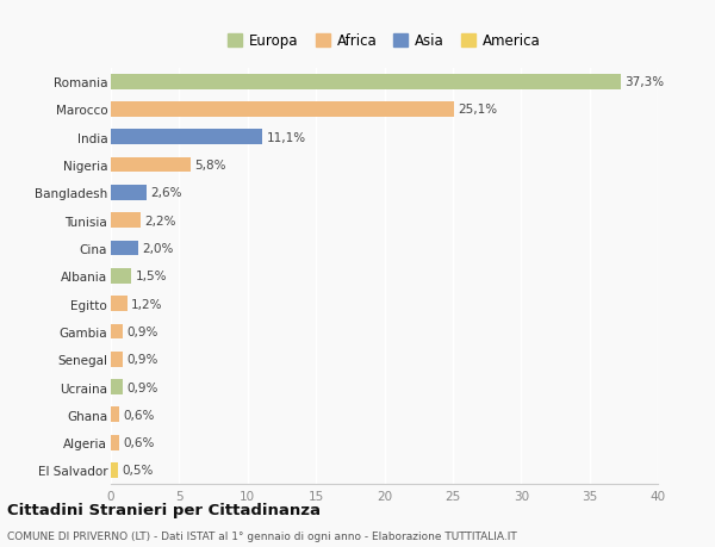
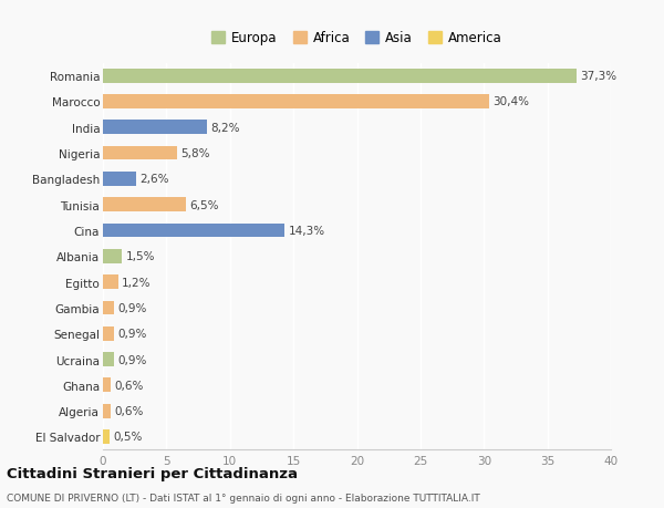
Marocco: 25,1% -> 30,4%
India: 11,1% -> 8,2%
Tunisia: 2,2% -> 6,5%
Cina: 2,0% -> 14,3%
